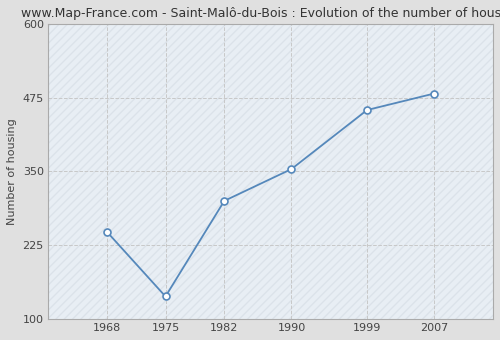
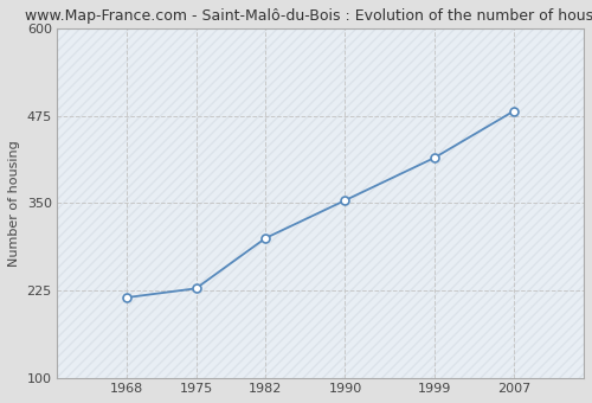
1968: 248 -> 215
1975: 138 -> 228
1999: 454 -> 415
